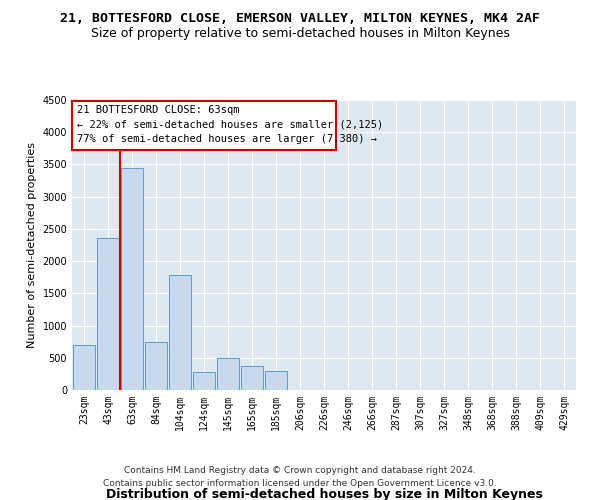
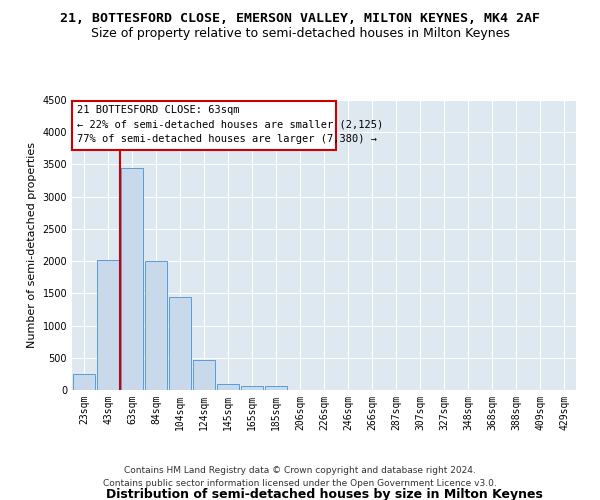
23sqm: 700 -> 250
43sqm: 2360 -> 2020
84sqm: 740 -> 2000
104sqm: 1780 -> 1450
124sqm: 280 -> 470
145sqm: 500 -> 100
165sqm: 380 -> 60
185sqm: 300 -> 60
